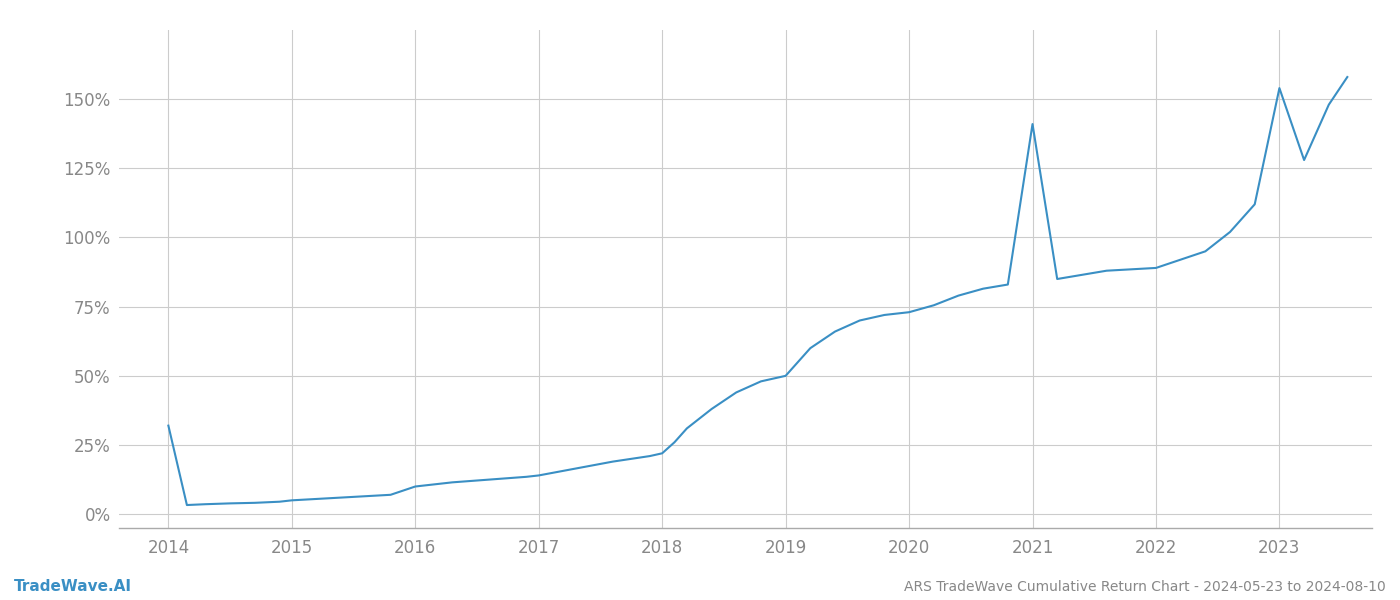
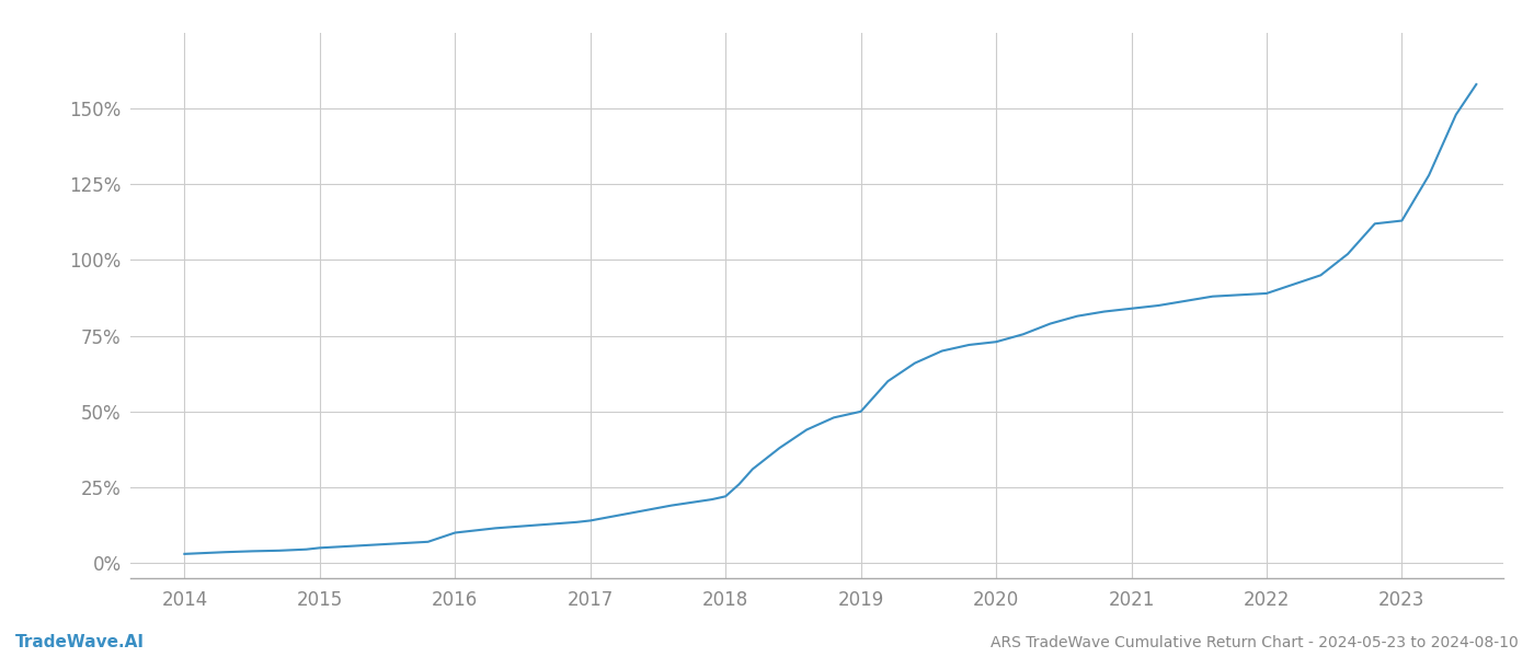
2014: 32.0% -> 3.0%
2021: 141.0% -> 84.0%
2023: 154.0% -> 113.0%
